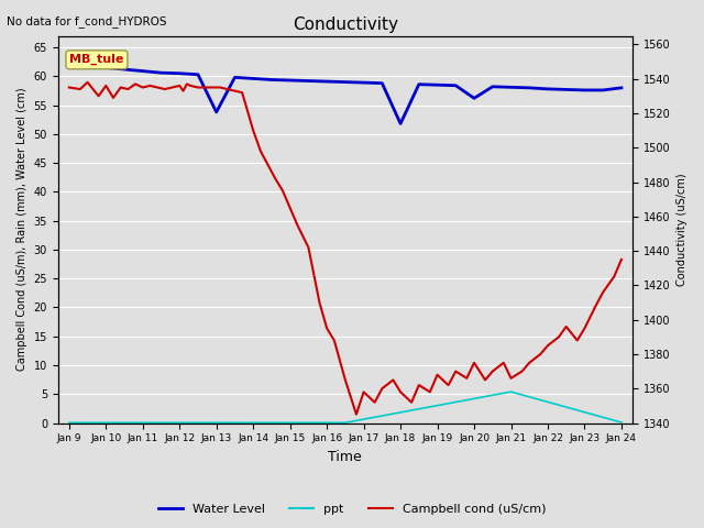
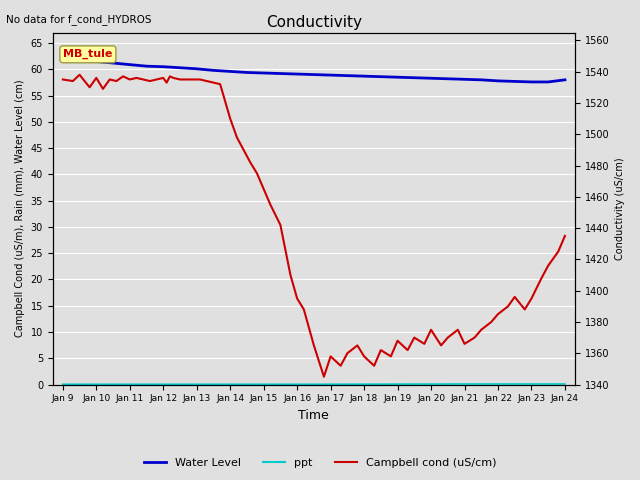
Water Level/Jan 13: 53.8 -> 60.1
Water Level/Jan 18: 51.8 -> 58.7
Water Level/Jan 20: 56.2 -> 58.3
ppt/Jan 21: 5.4 -> 0.1
